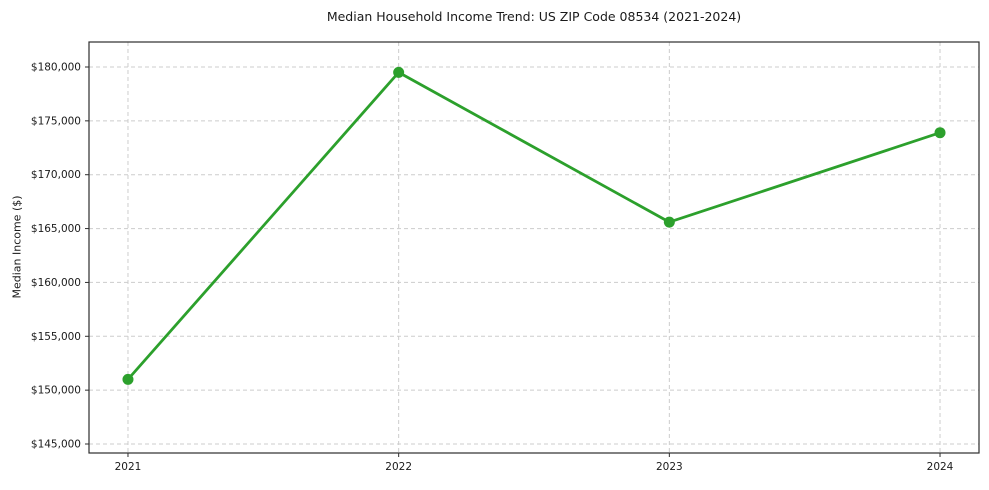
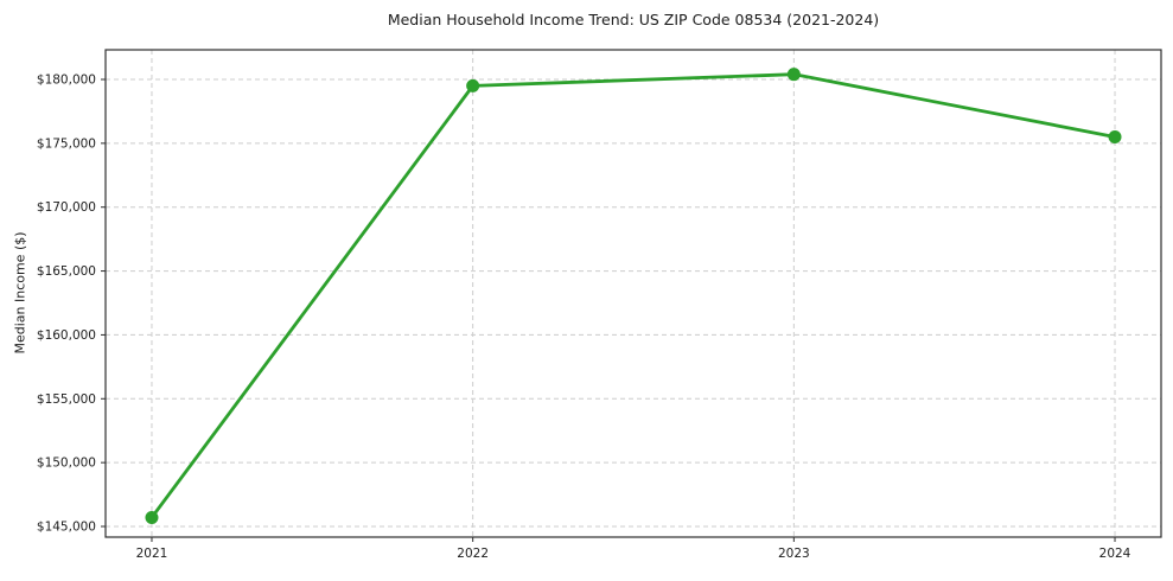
2021: $151000 -> $145700
2023: $165600 -> $180400
2024: $173900 -> $175500
